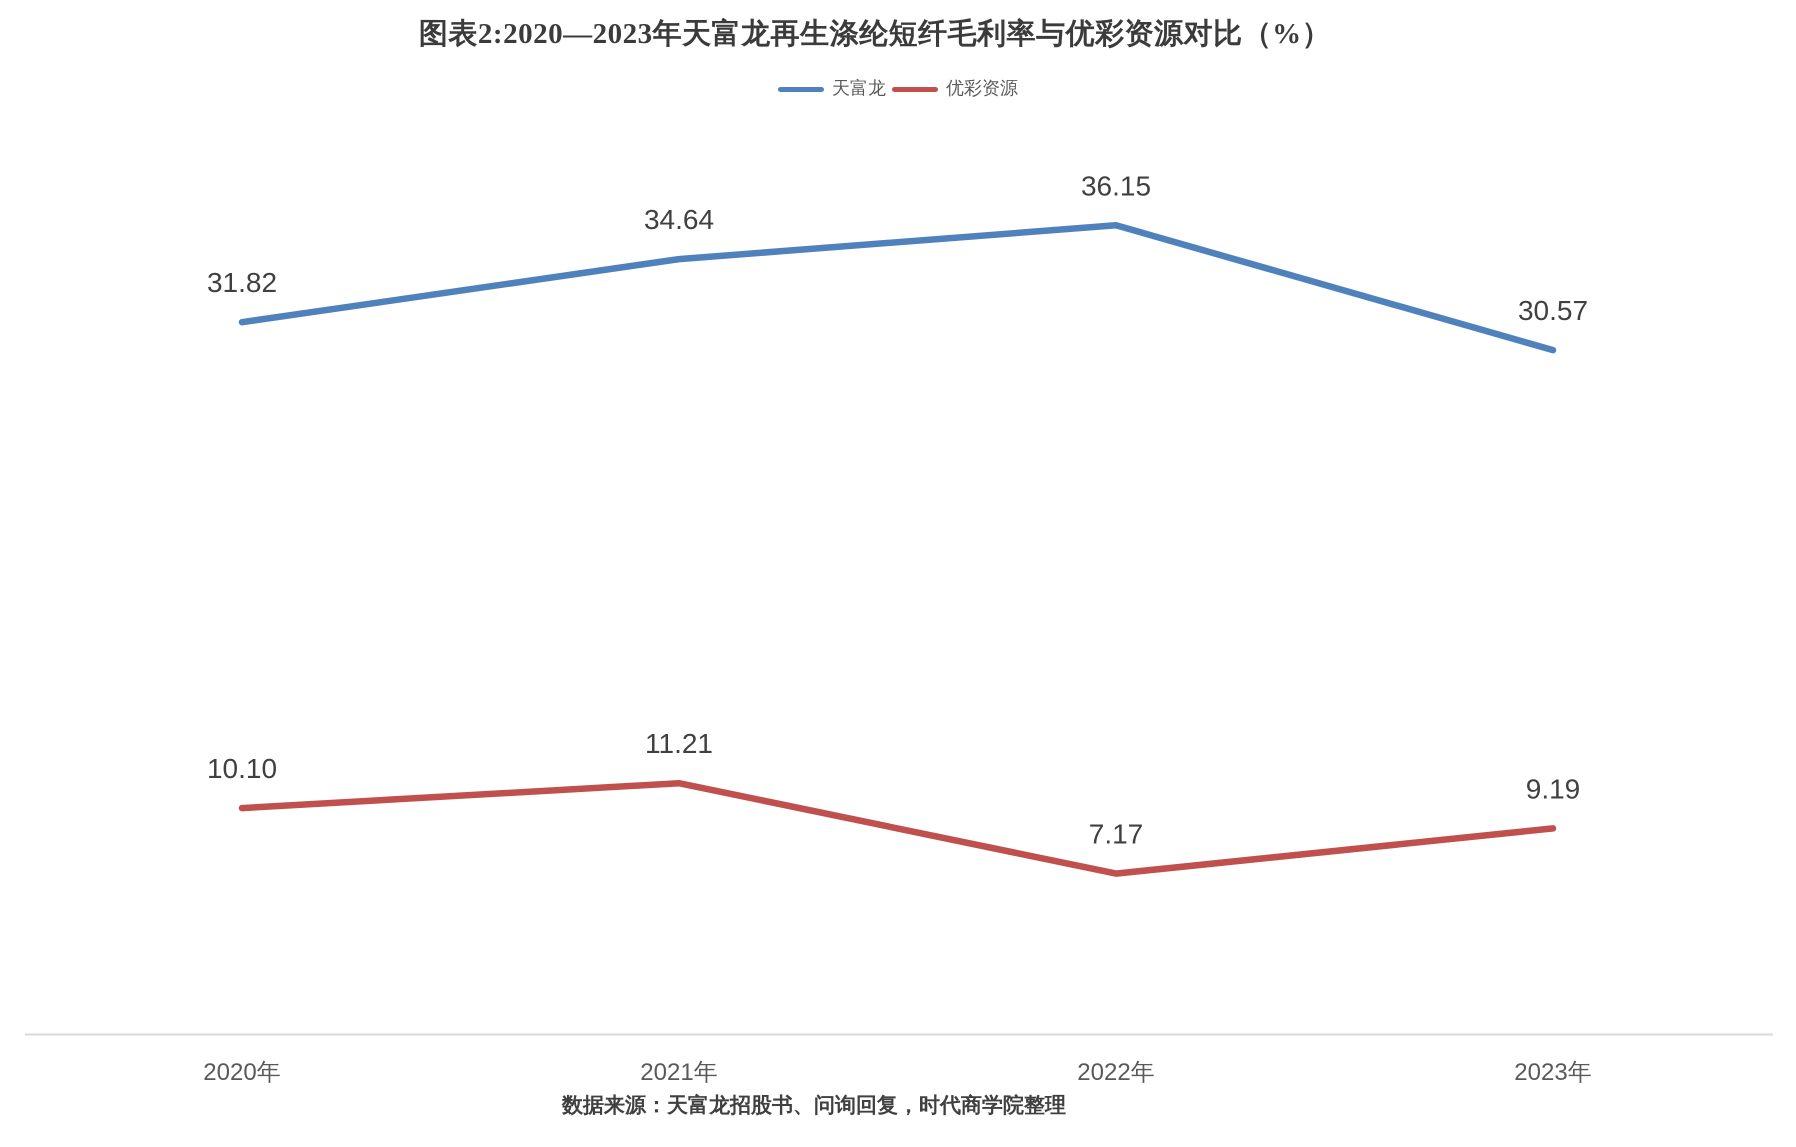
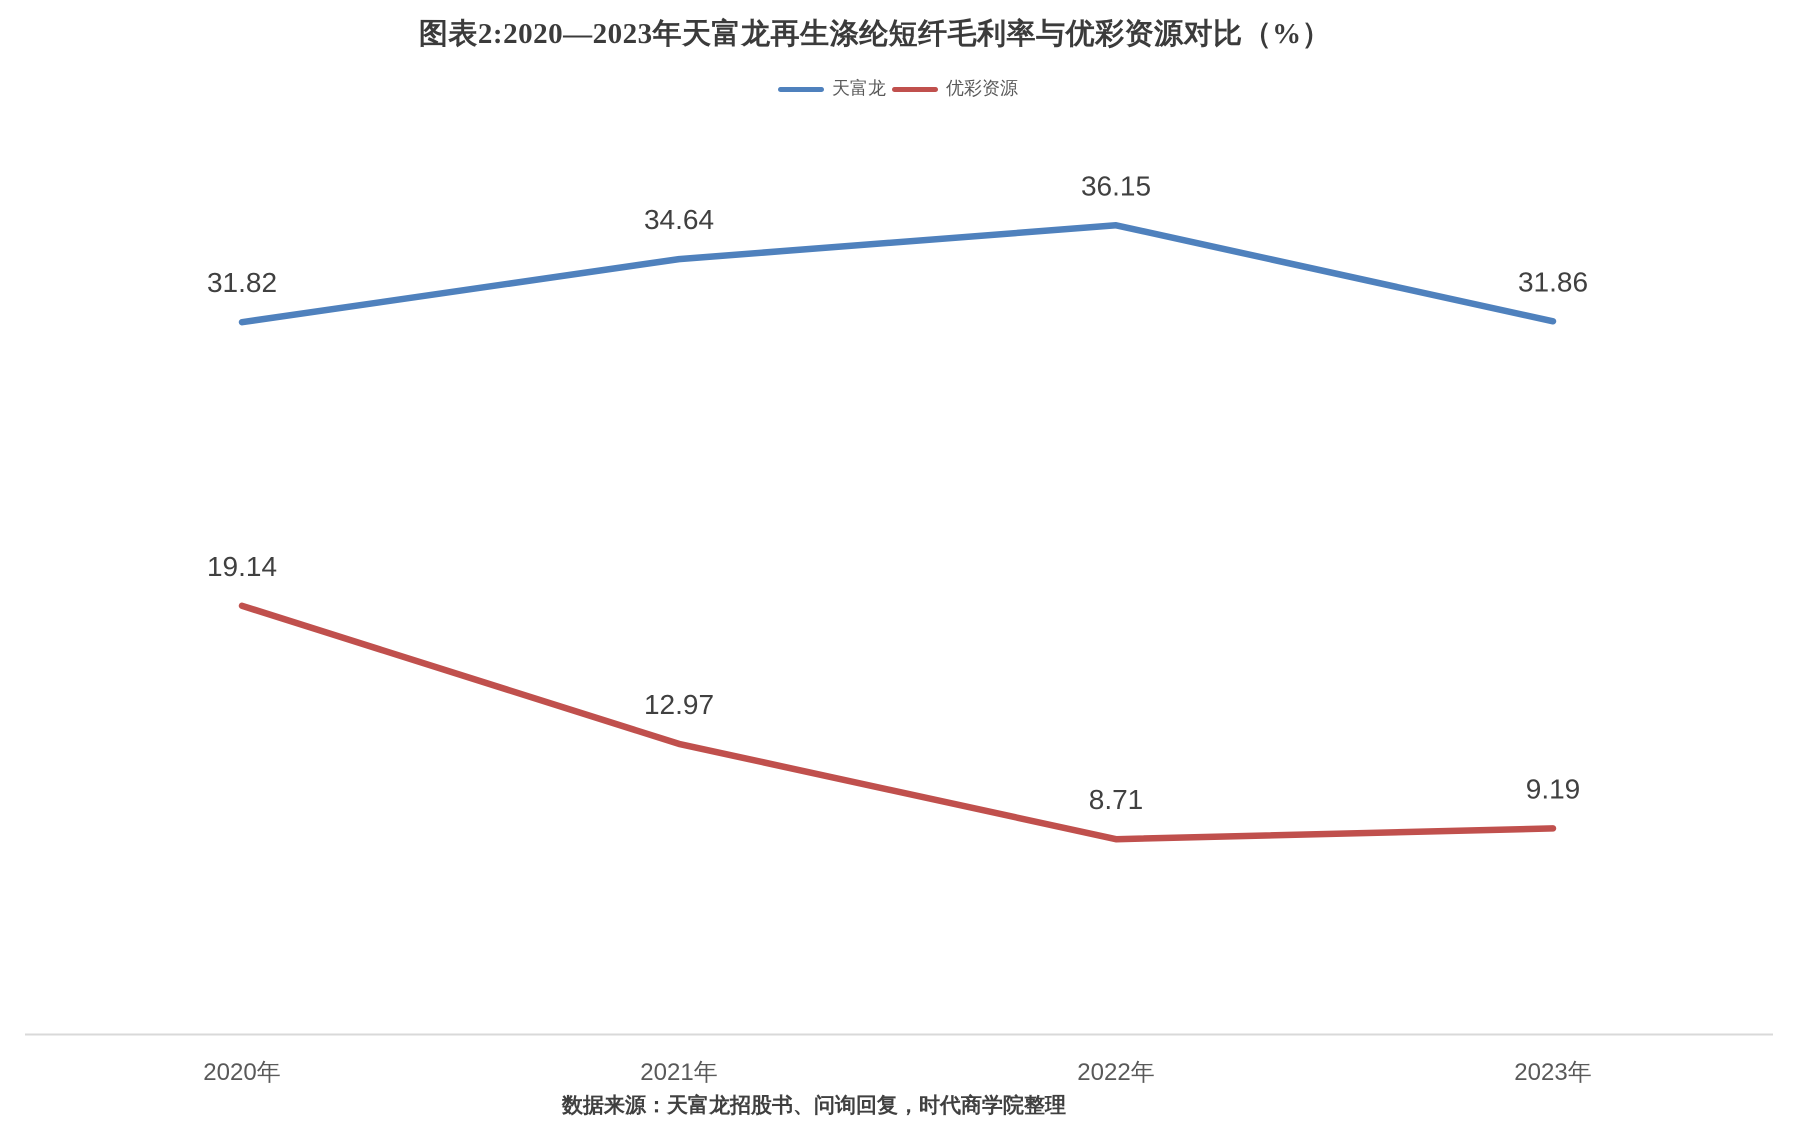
优彩资源/2020年: 10.10 -> 19.14
优彩资源/2021年: 11.21 -> 12.97
优彩资源/2022年: 7.17 -> 8.71
天富龙/2023年: 30.57 -> 31.86
